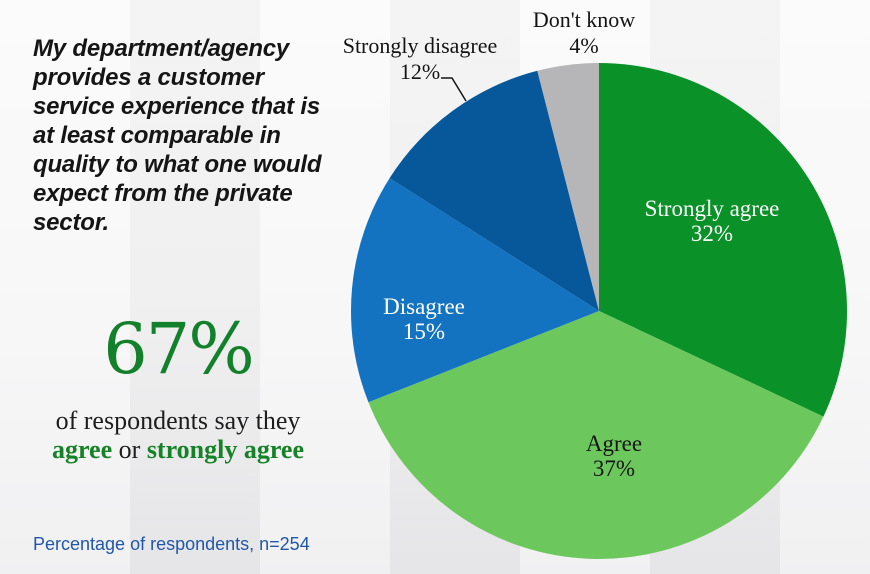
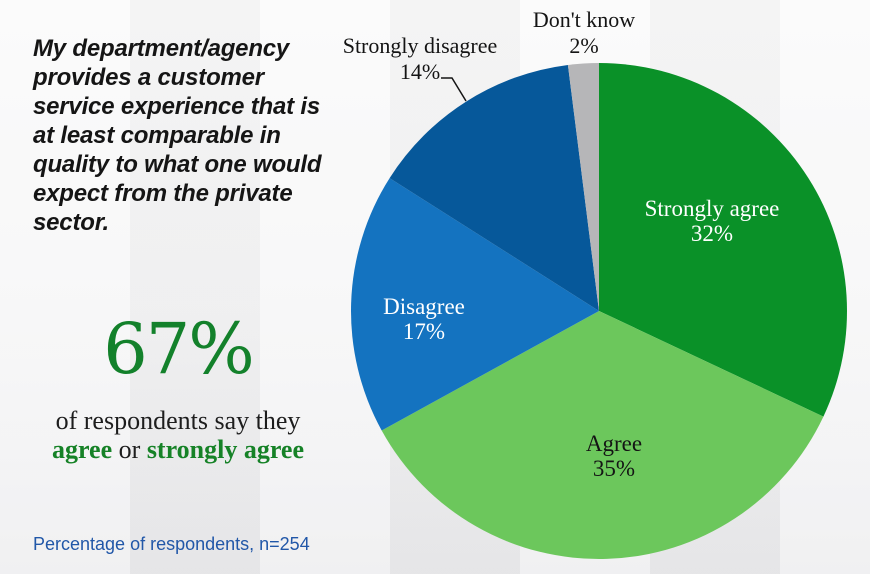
Agree: 37% -> 35%
Disagree: 15% -> 17%
Strongly disagree: 12% -> 14%
Don't know: 4% -> 2%
